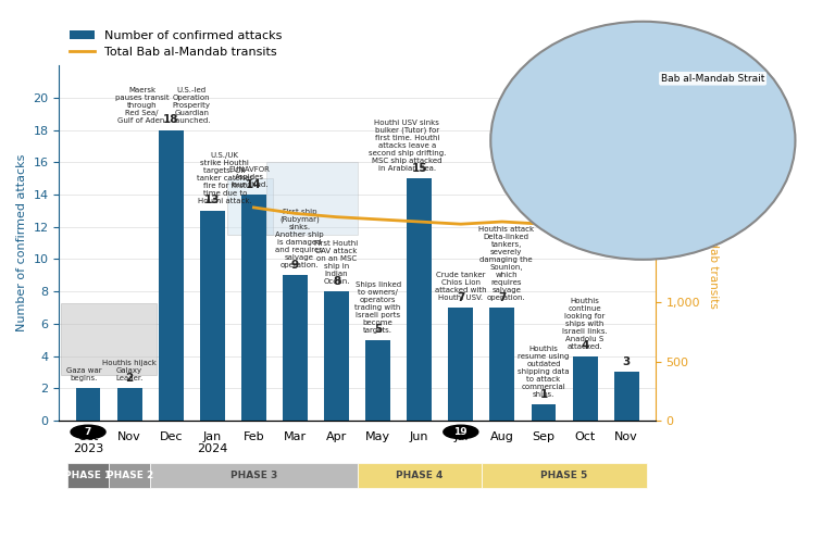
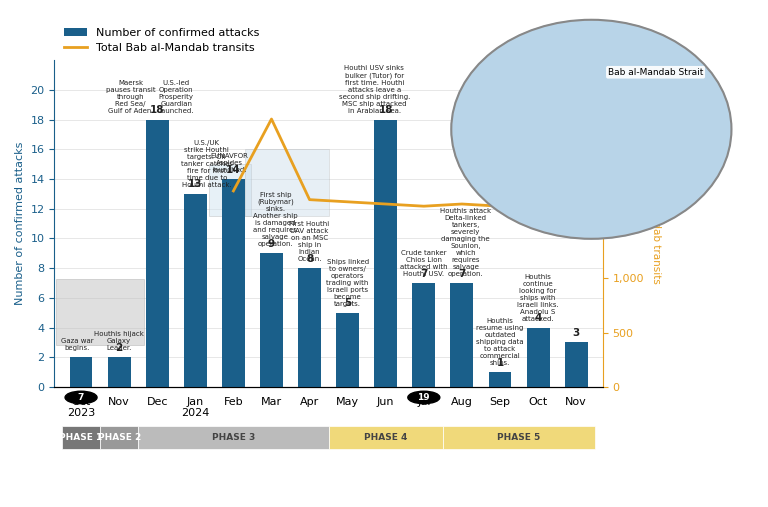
Total Bab al-Mandab transits/Mar: 1,750 -> 2,460
Number of confirmed attacks/Jun: 15 -> 18
